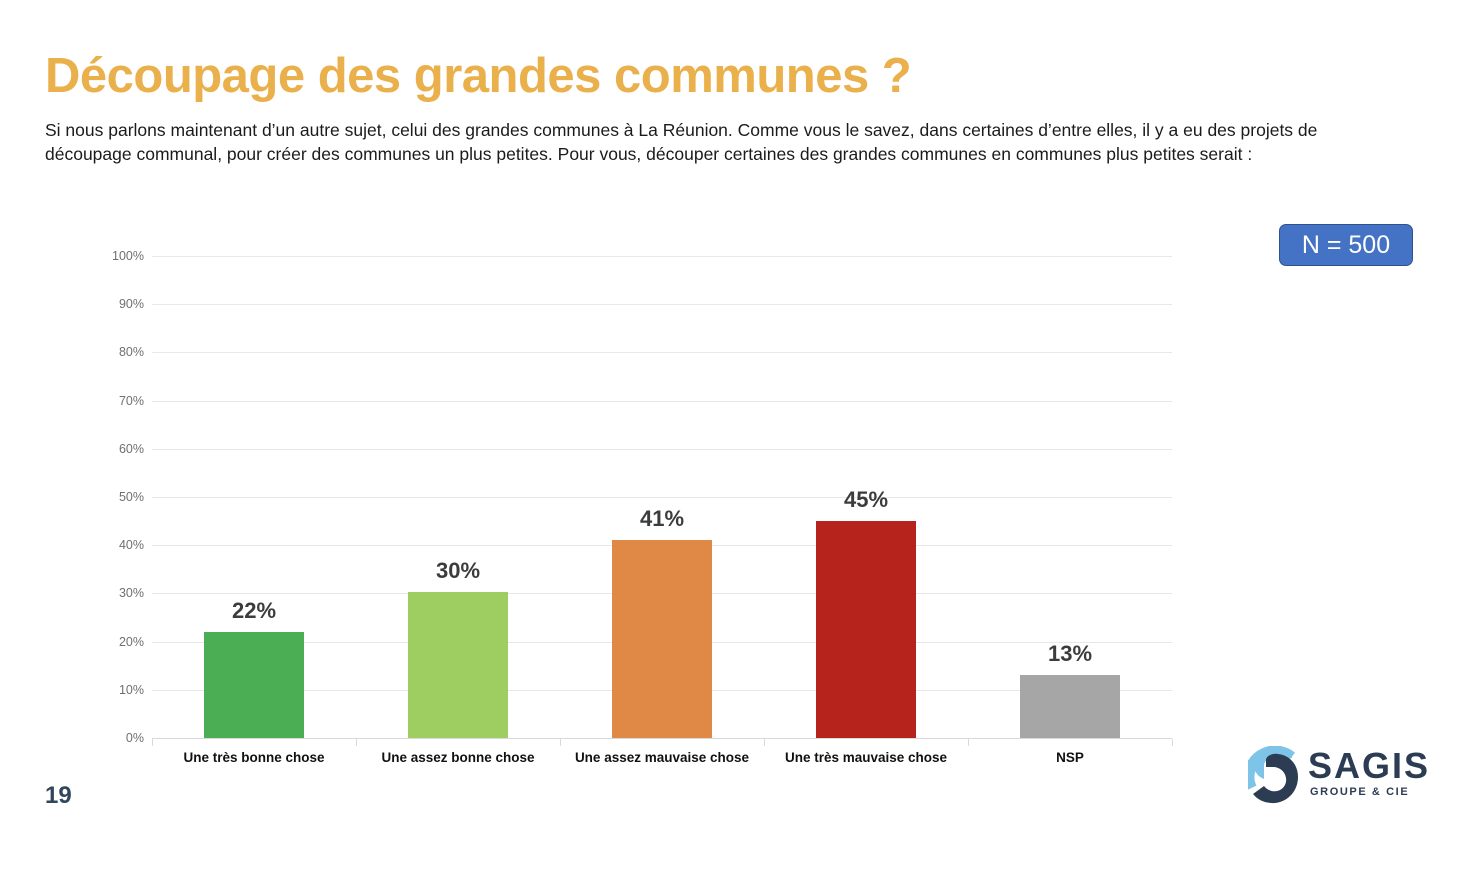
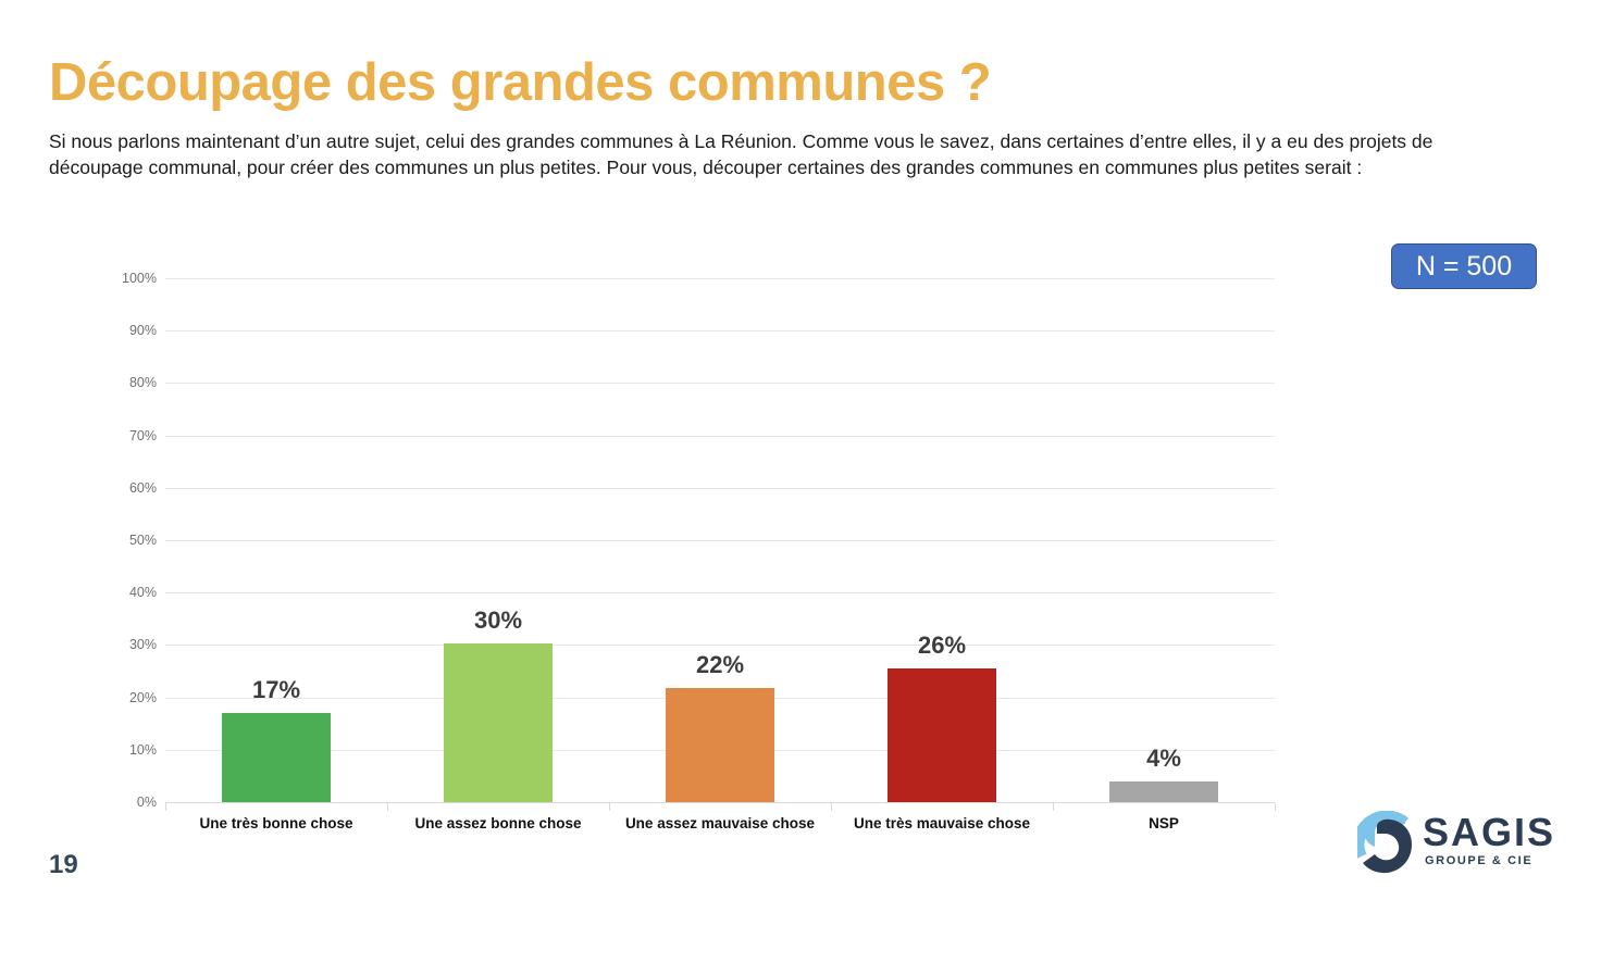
Une très bonne chose: 22% -> 17%
Une assez mauvaise chose: 41% -> 22%
Une très mauvaise chose: 45% -> 26%
NSP: 13% -> 4%
